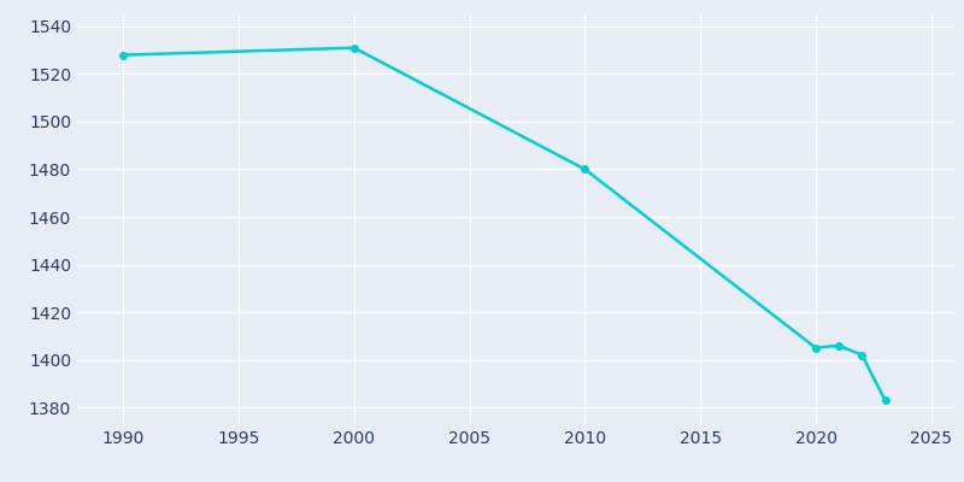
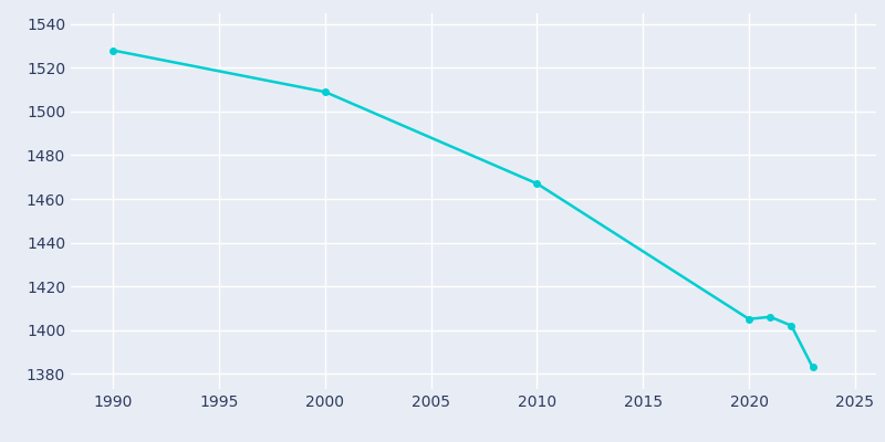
2000: 1531 -> 1509
2010: 1480 -> 1467
